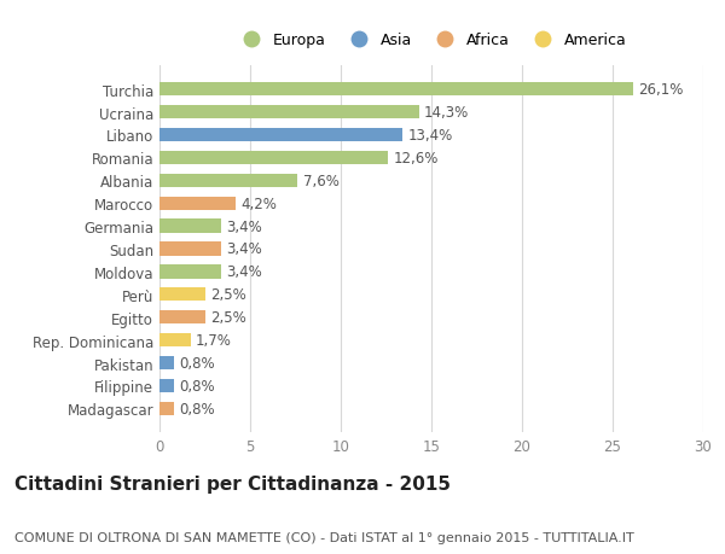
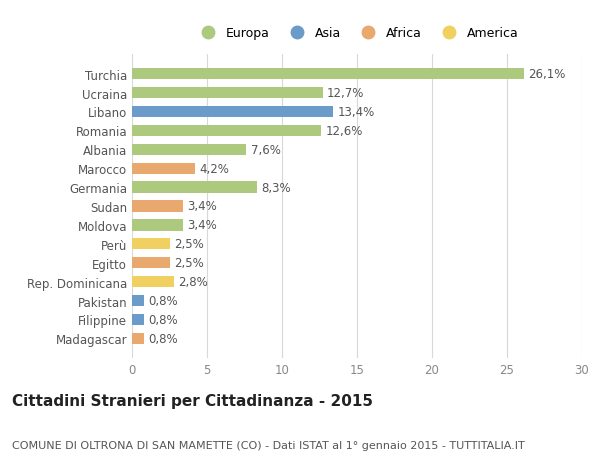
Ucraina: 14,3% -> 12,7%
Germania: 3,4% -> 8,3%
Rep. Dominicana: 1,7% -> 2,8%
